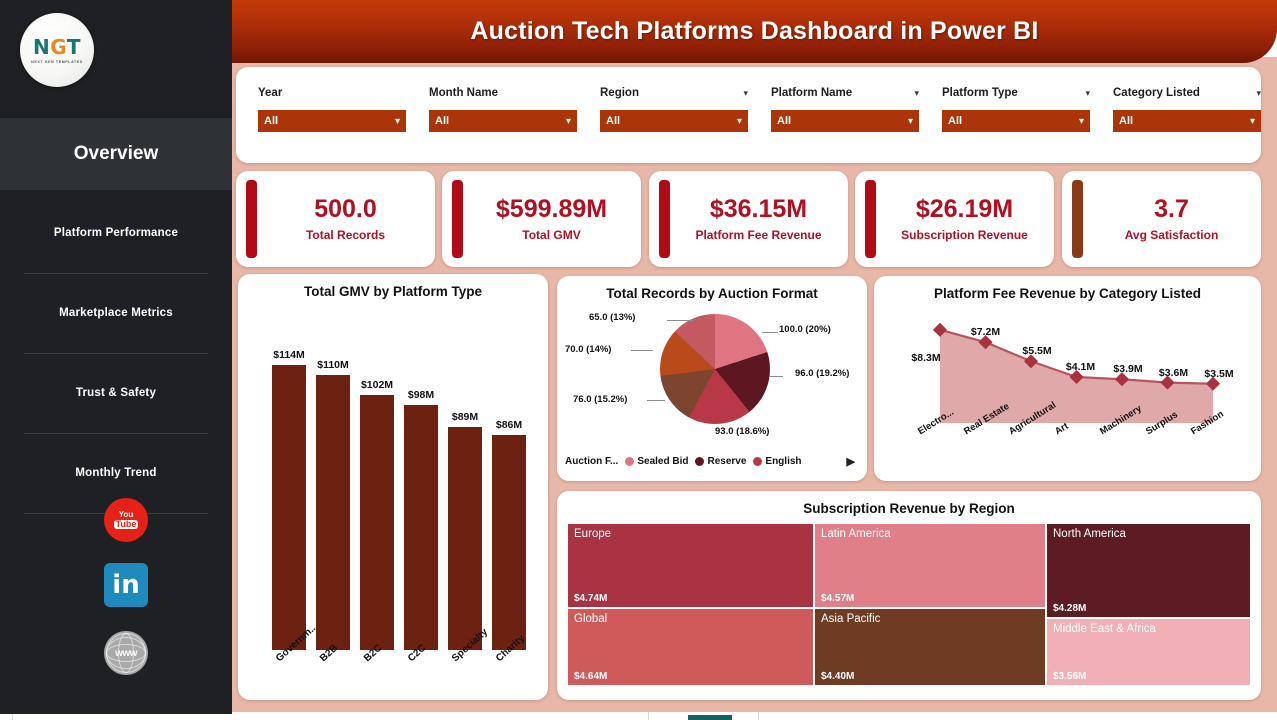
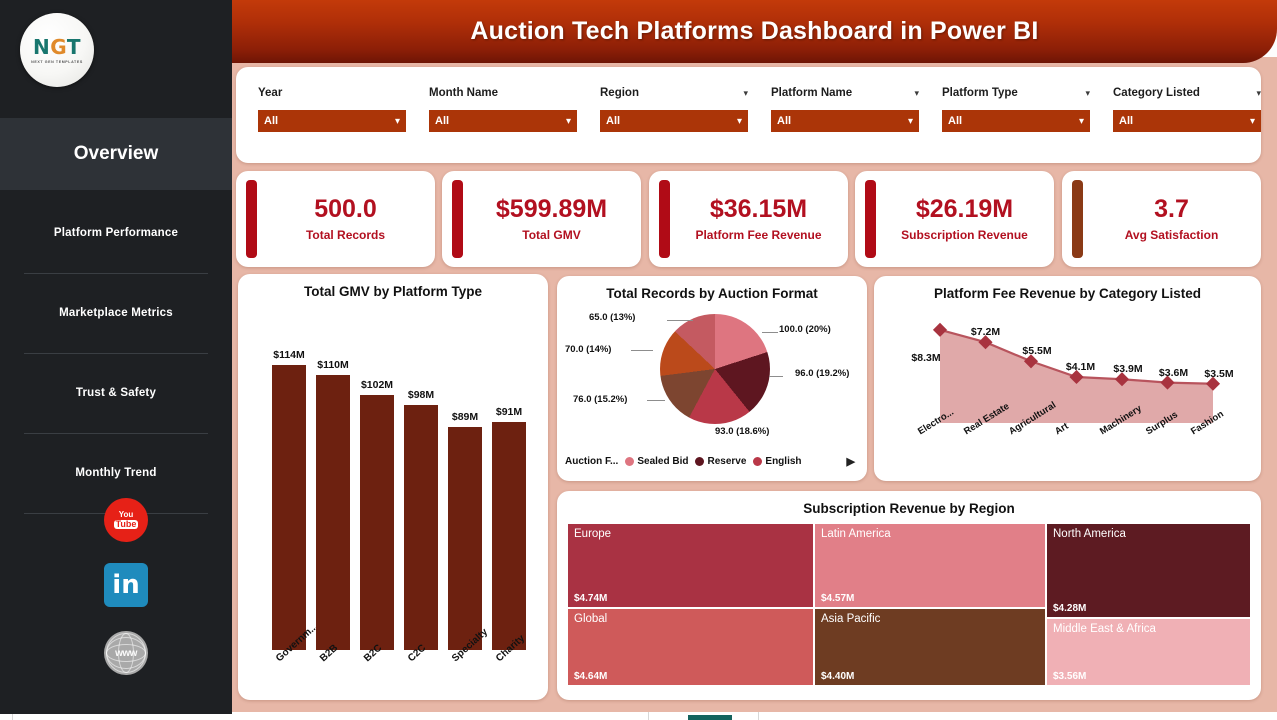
Total GMV by Platform Type/Charity: $86M -> $91M
